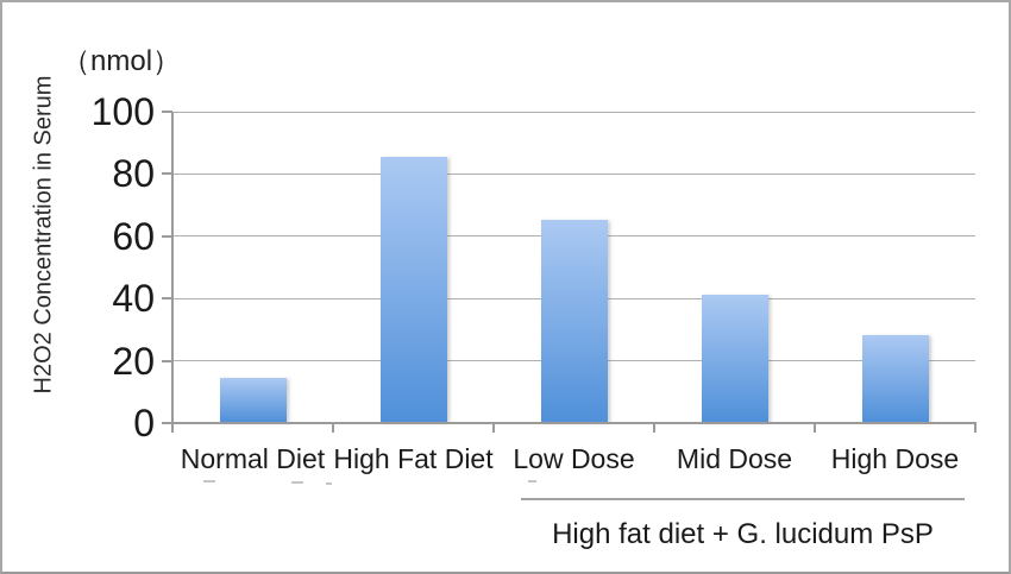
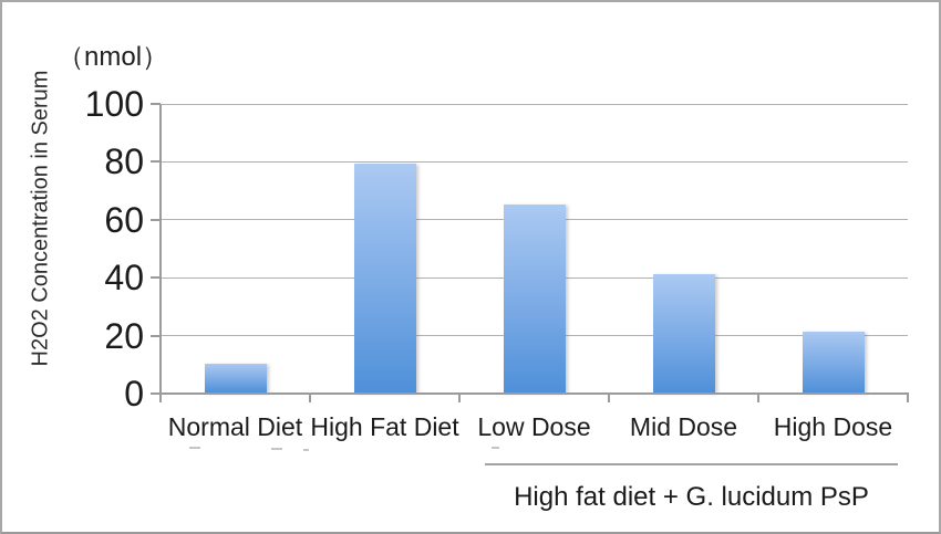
Normal Diet: 14 -> 10
High Fat Diet: 85 -> 79
High Dose: 28 -> 21
